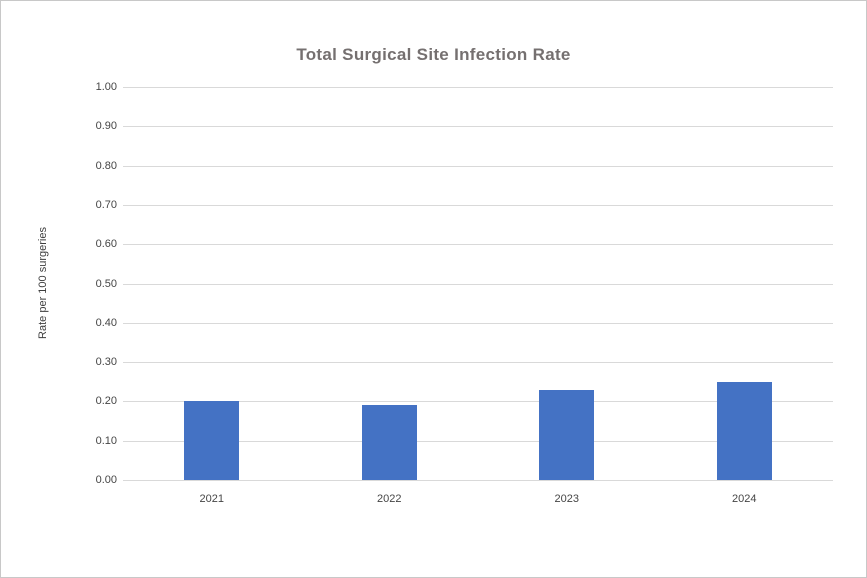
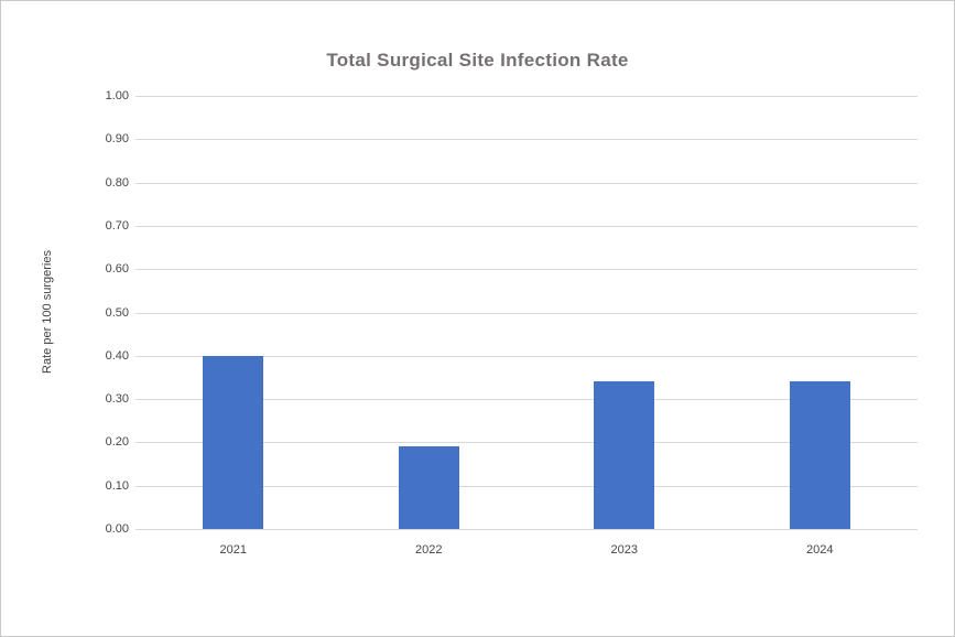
2021: 0.20 -> 0.40
2023: 0.23 -> 0.34
2024: 0.25 -> 0.34
